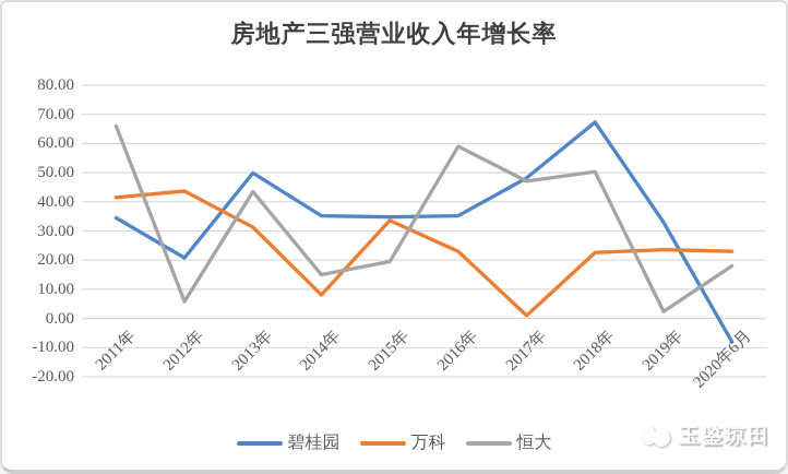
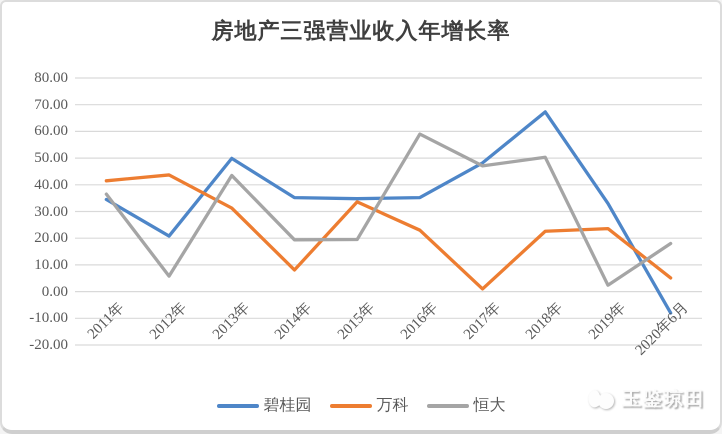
恒大/2011年: 66 -> 36
恒大/2014年: 15 -> 19
万科/2020年6月: 23 -> 5
